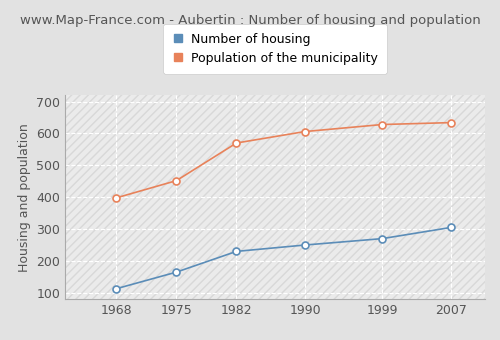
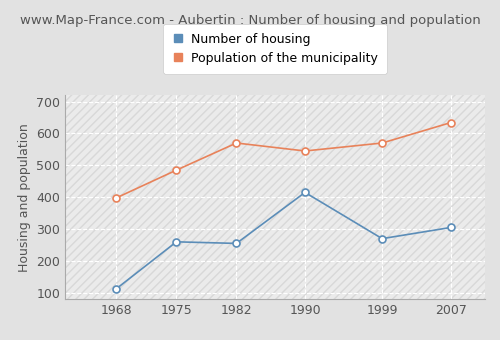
Number of housing/1975: 165 -> 260
Population of the municipality/1975: 452 -> 485
Number of housing/1982: 230 -> 255
Number of housing/1990: 250 -> 415
Population of the municipality/1990: 606 -> 545
Population of the municipality/1999: 628 -> 570
